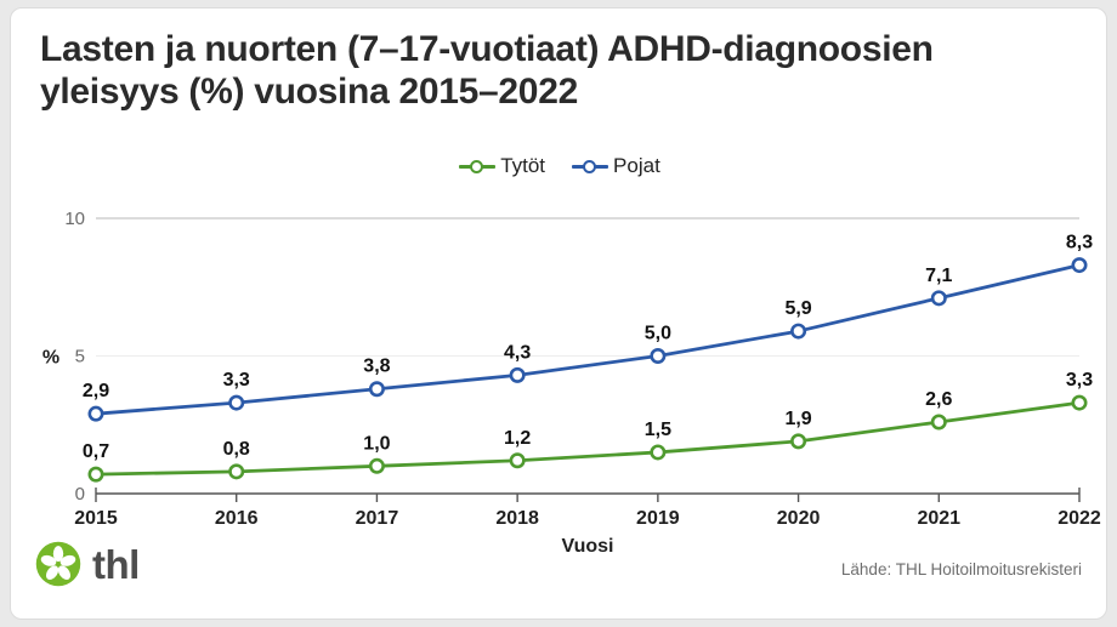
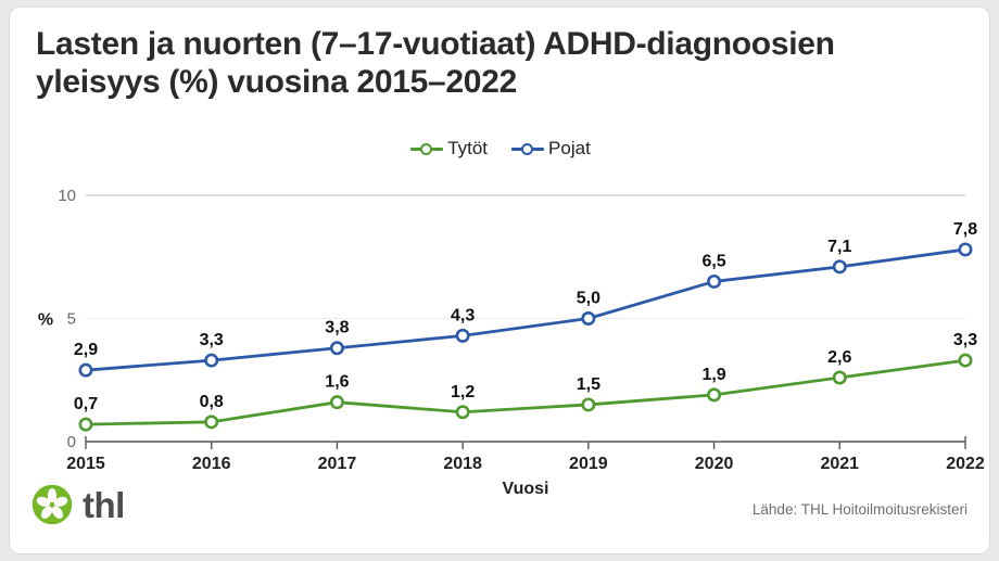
Tytöt/2017: 1,0 -> 1,6
Pojat/2020: 5,9 -> 6,5
Pojat/2022: 8,3 -> 7,8
